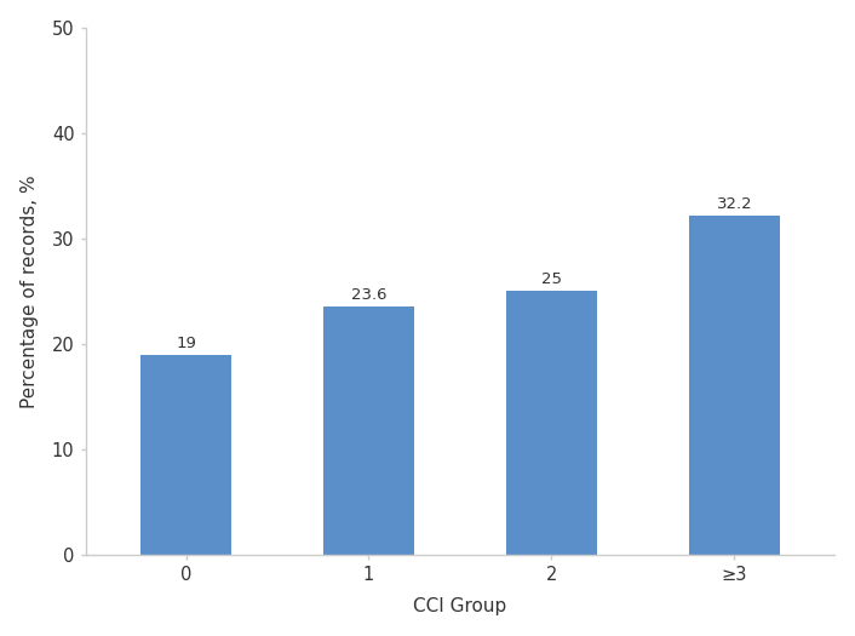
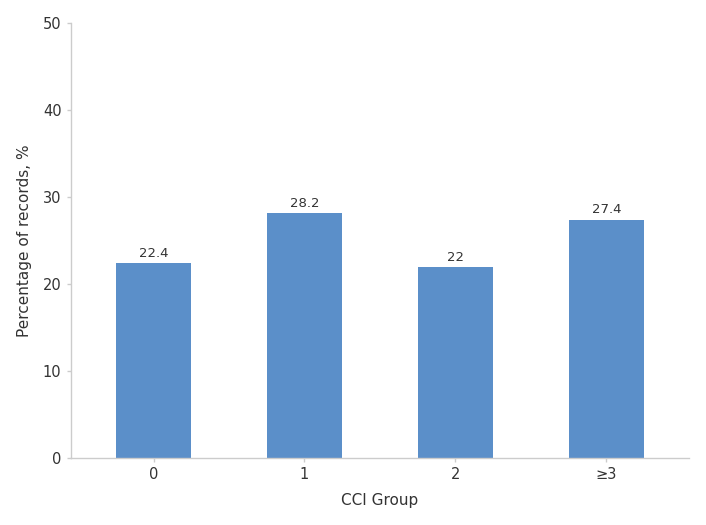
0: 19 -> 22.4
1: 23.6 -> 28.2
2: 25 -> 22
≥3: 32.2 -> 27.4
